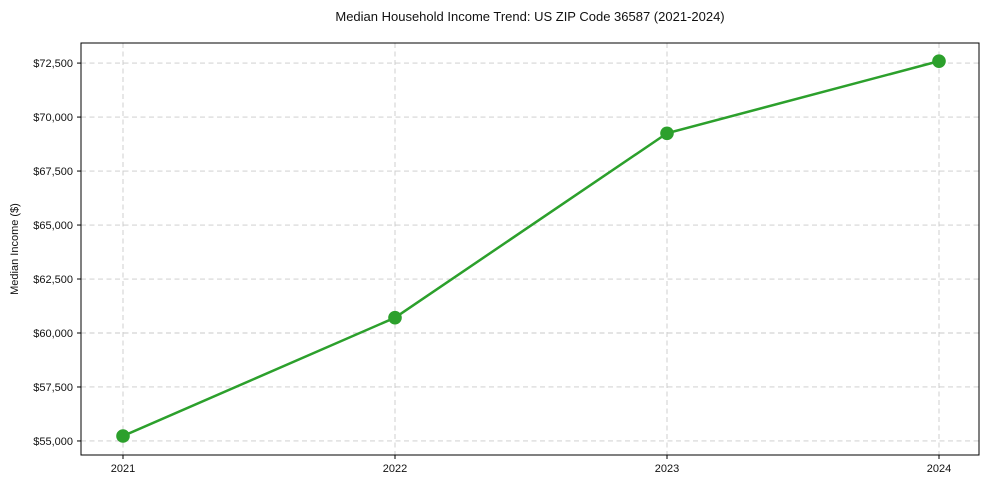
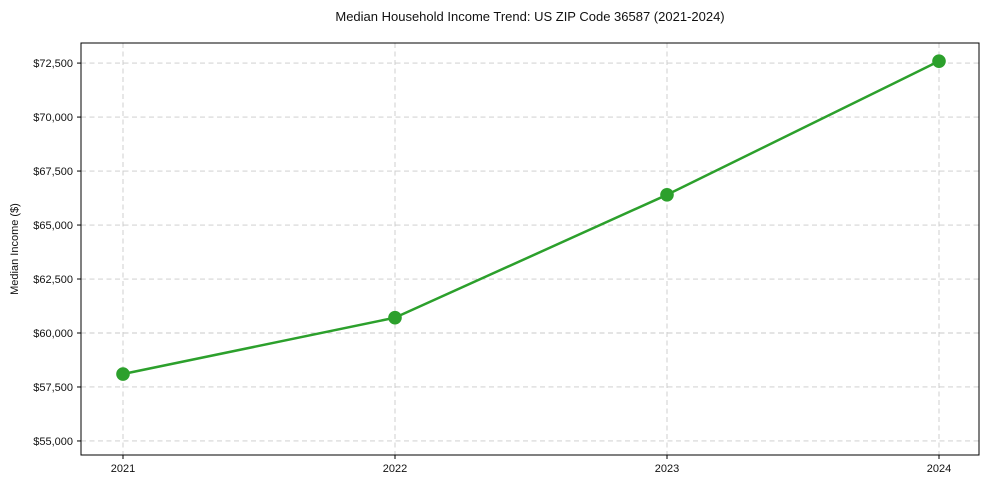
2021: $55200 -> $58100
2023: $69200 -> $66400
